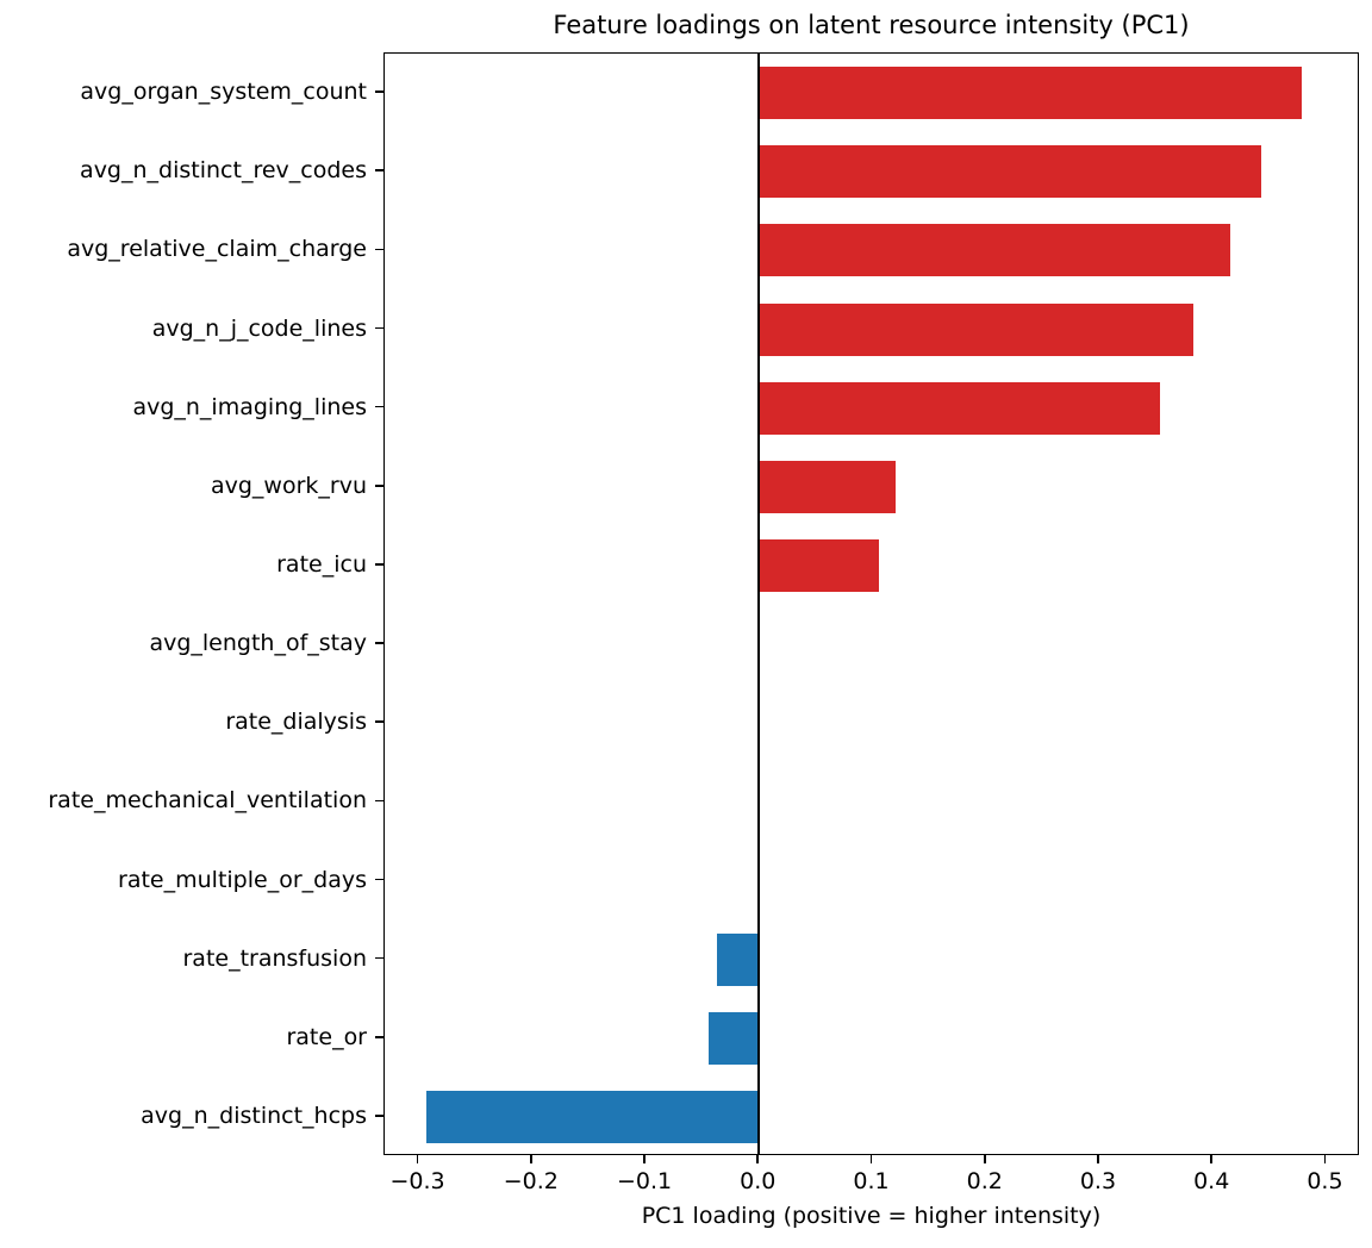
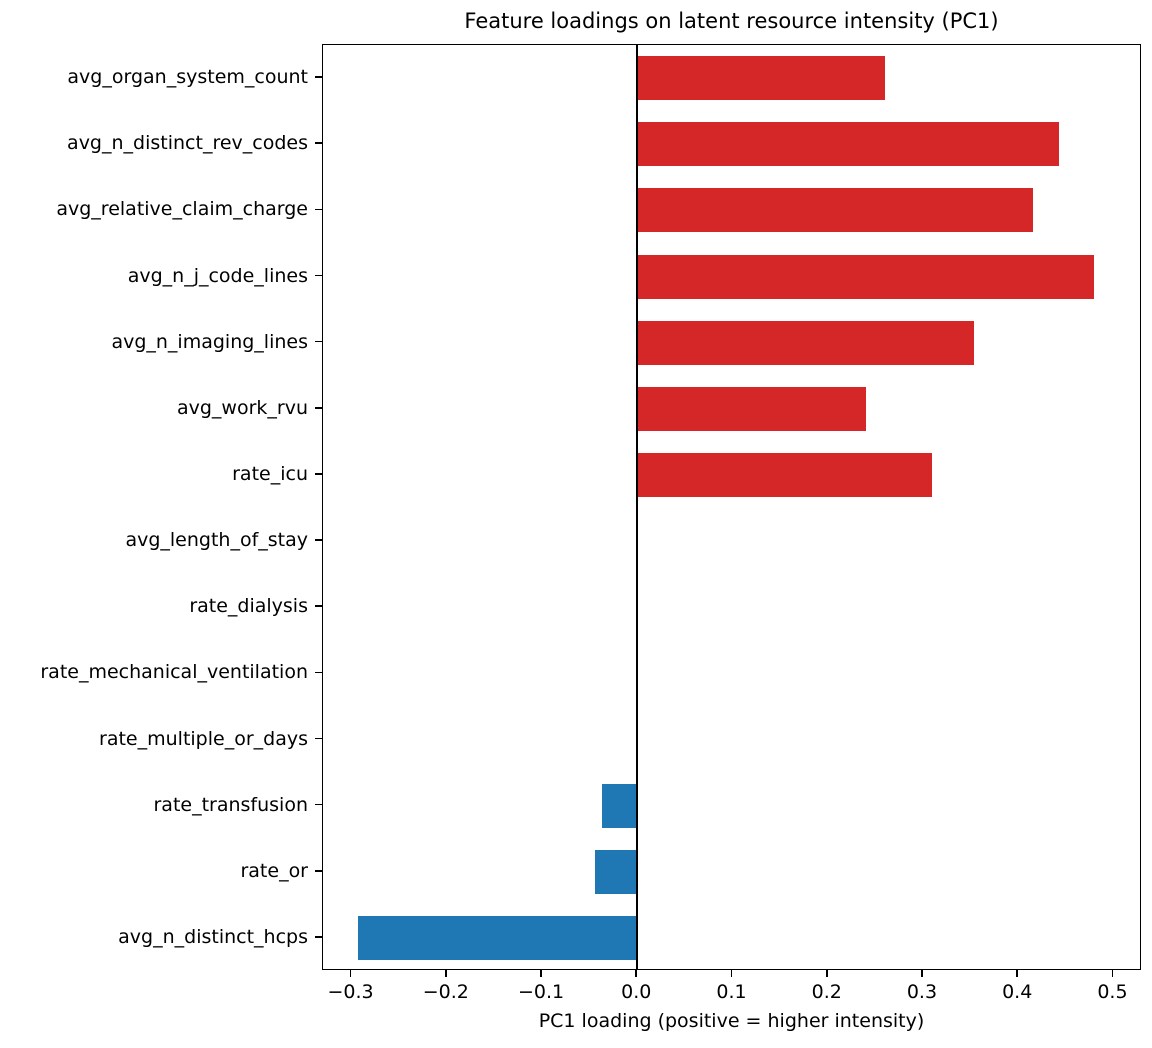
avg_organ_system_count: 0.48 -> 0.26
avg_n_j_code_lines: 0.38 -> 0.48
avg_work_rvu: 0.12 -> 0.24
rate_icu: 0.11 -> 0.31
